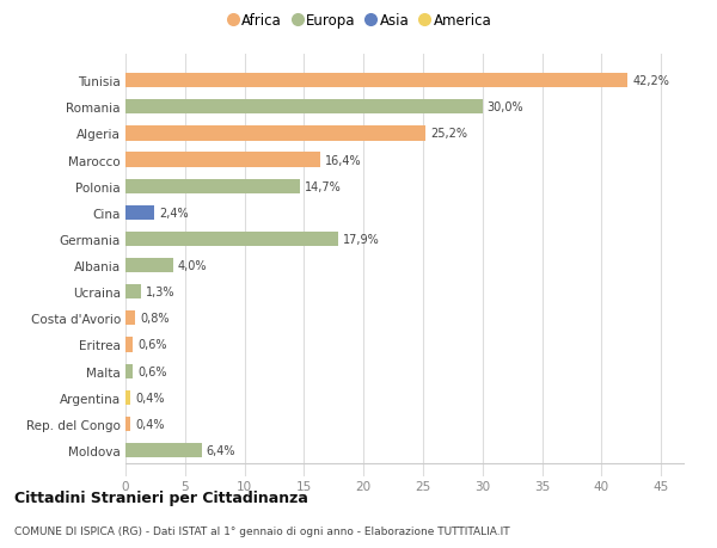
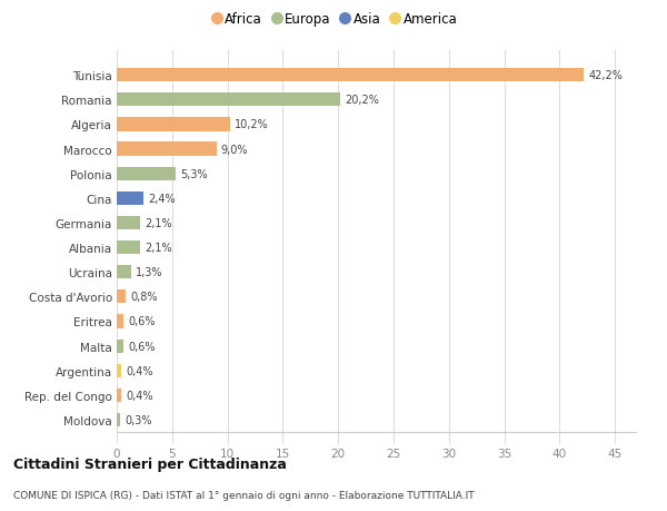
Romania: 30,0% -> 20,2%
Algeria: 25,2% -> 10,2%
Marocco: 16,4% -> 9,0%
Polonia: 14,7% -> 5,3%
Germania: 17,9% -> 2,1%
Albania: 4,0% -> 2,1%
Moldova: 6,4% -> 0,3%
